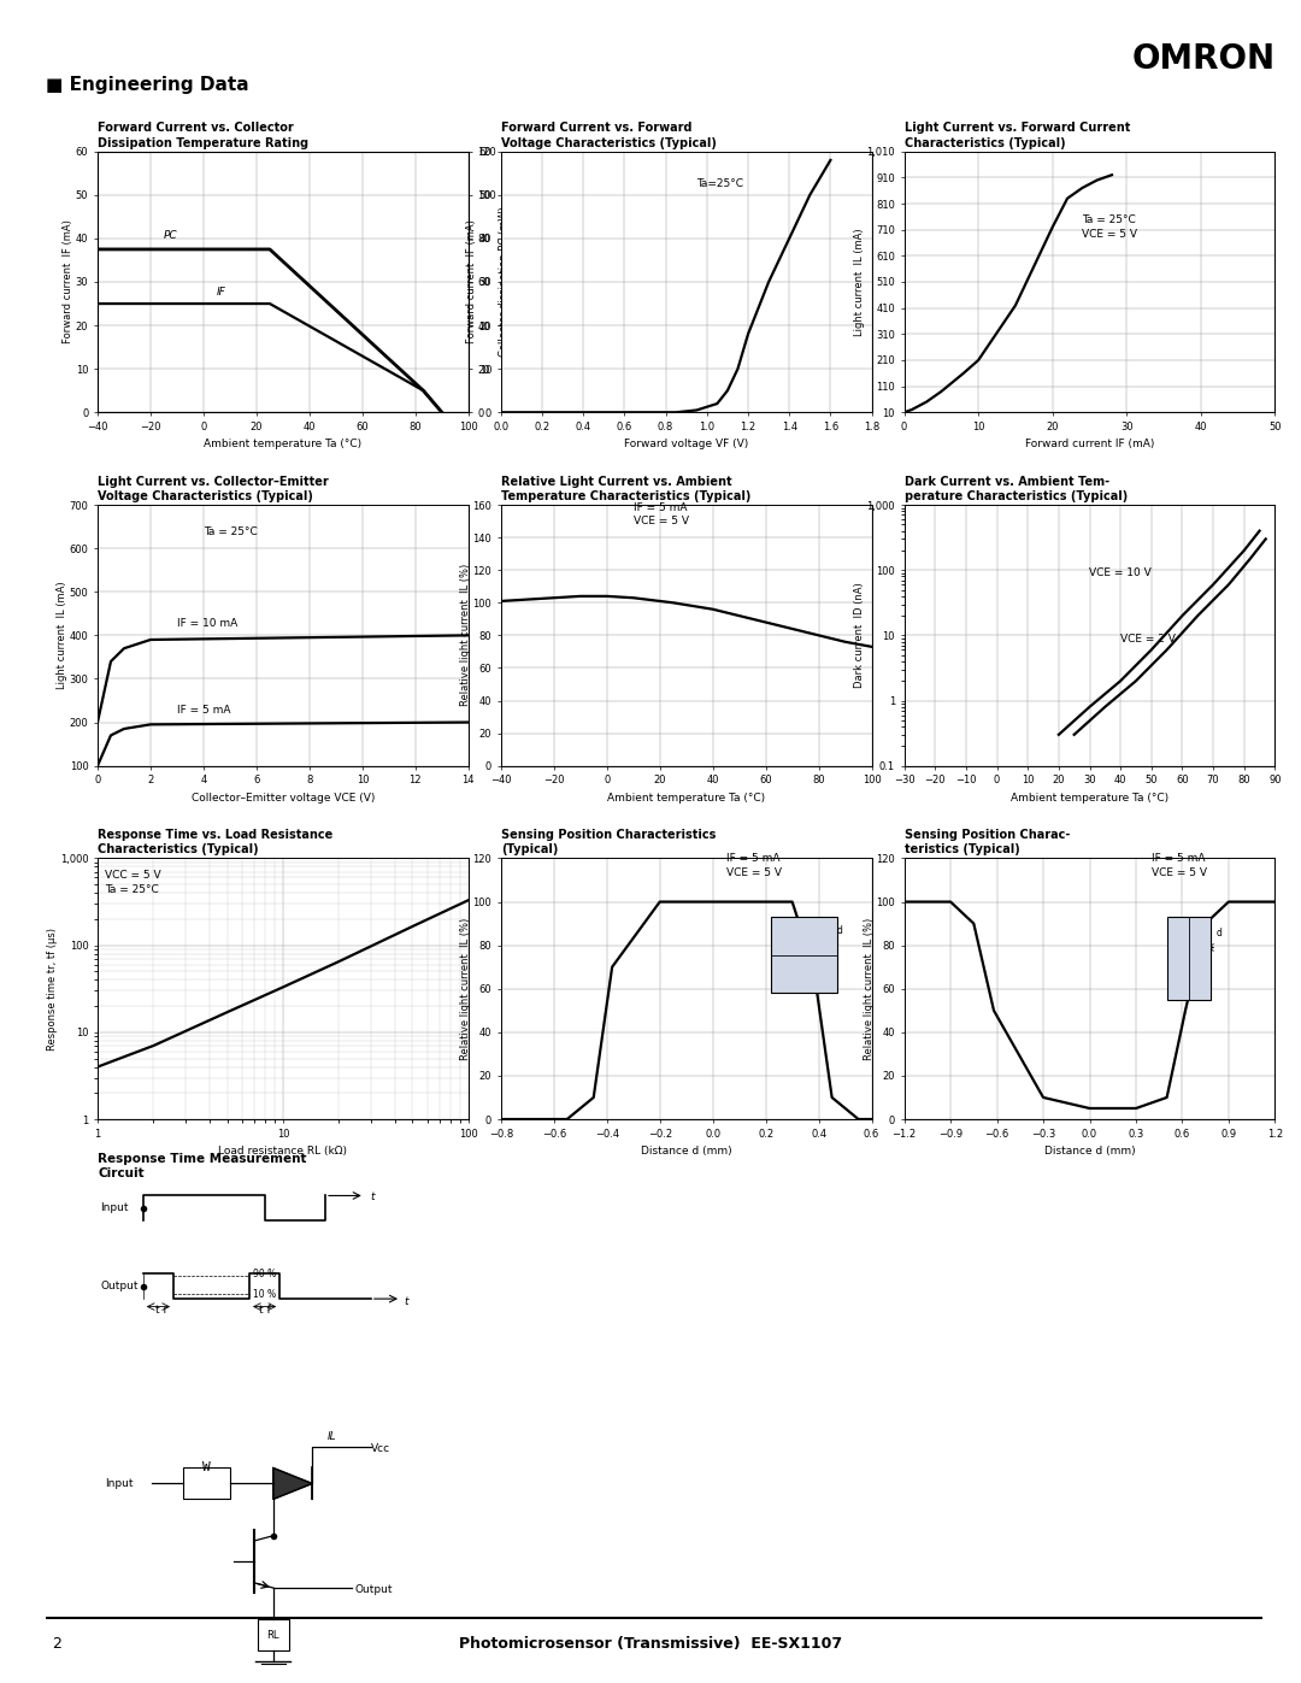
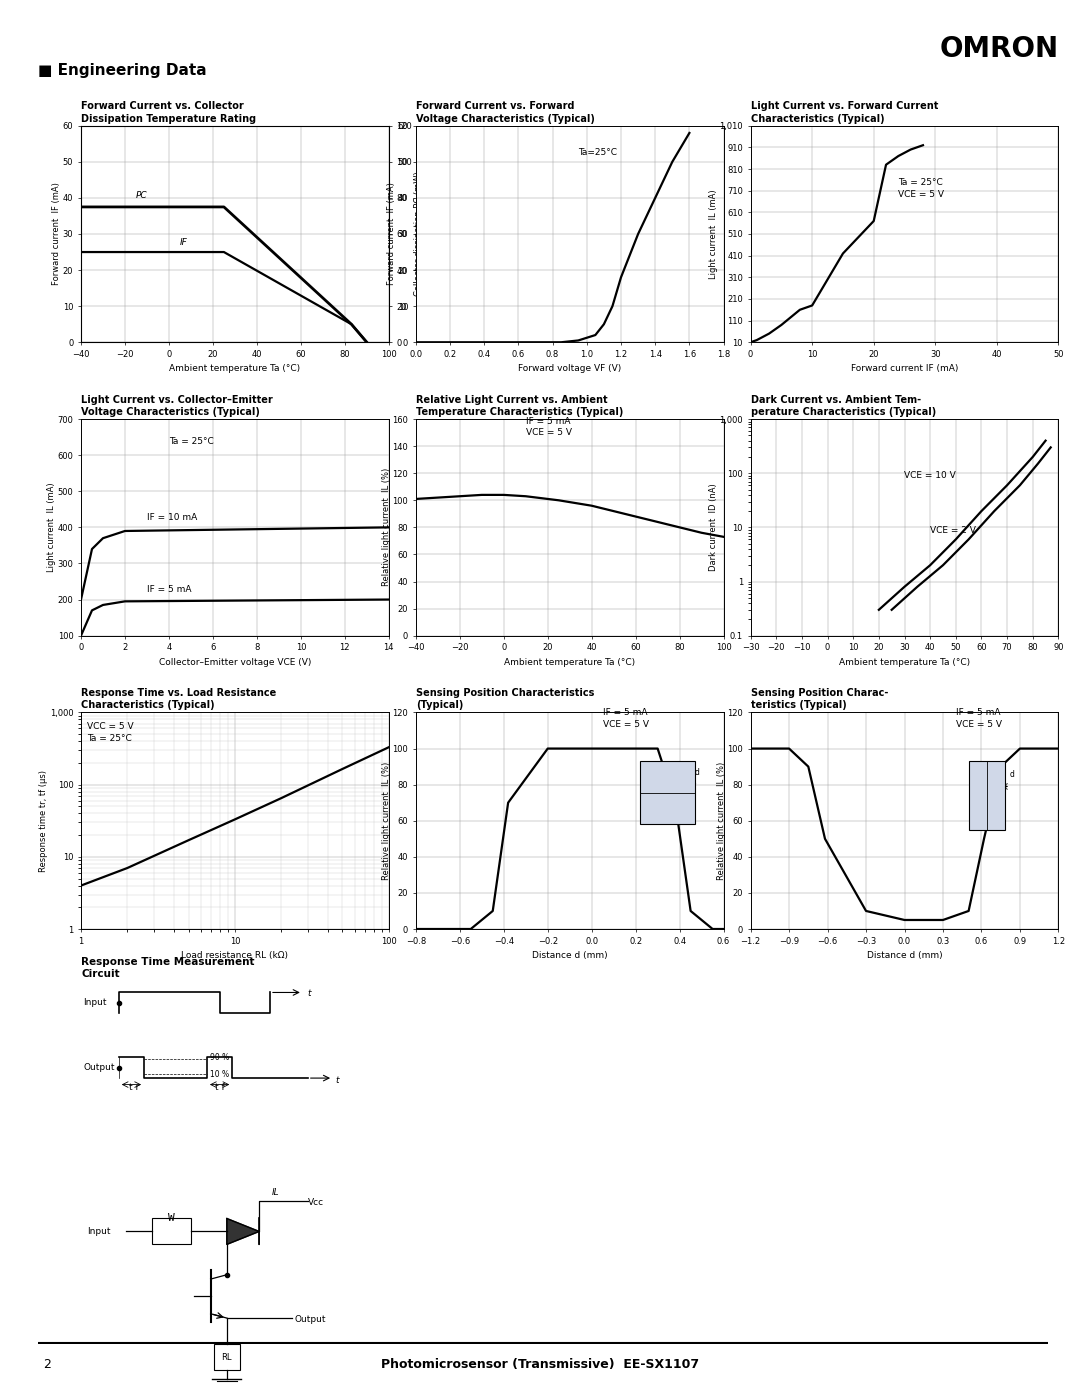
Light Current vs. Forward Current Characteristics (Typical)/10: 210 -> 180
Light Current vs. Forward Current Characteristics (Typical)/20: 720 -> 570
